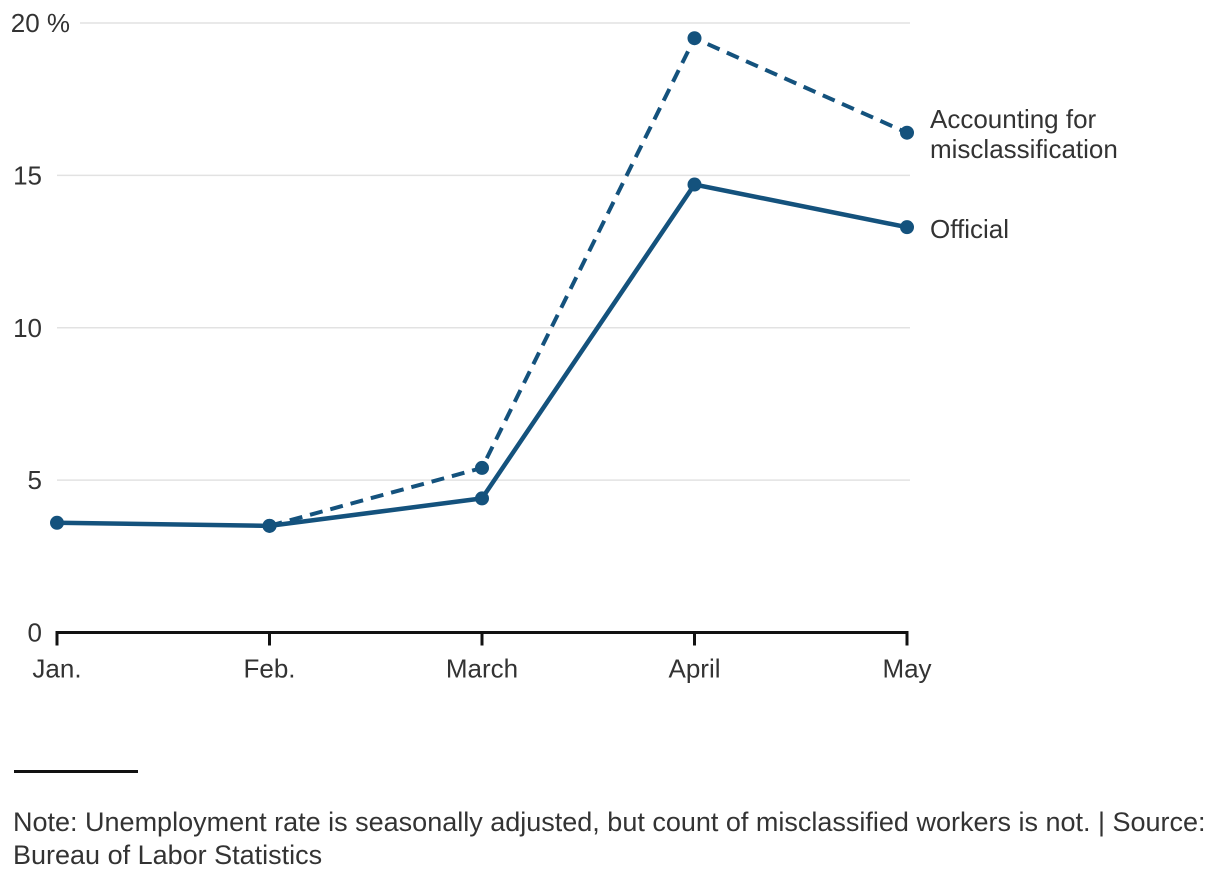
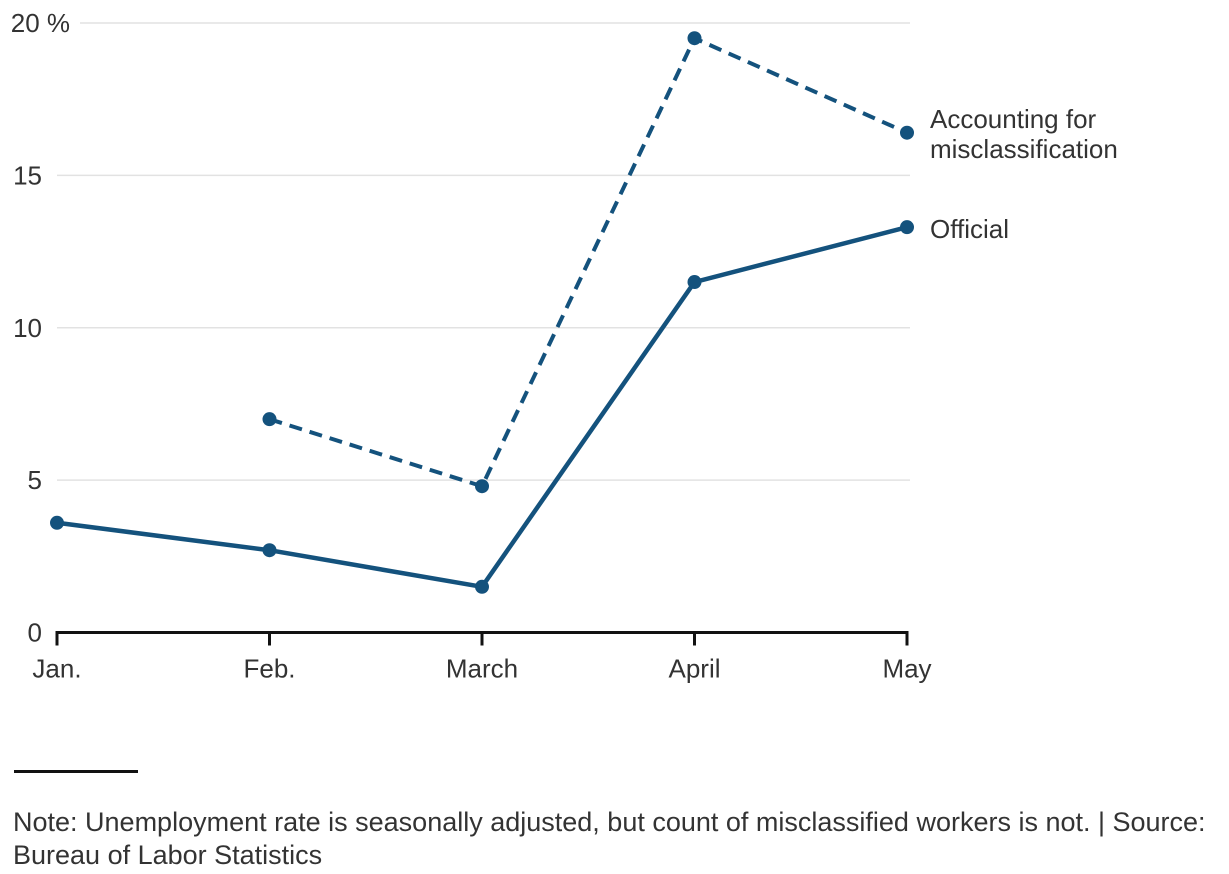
Accounting for misclassification/Feb.: 3.5 -> 7.0
Official/Feb.: 3.5 -> 2.7
Accounting for misclassification/March: 5.4 -> 4.8
Official/March: 4.4 -> 1.5
Official/April: 14.7 -> 11.5
